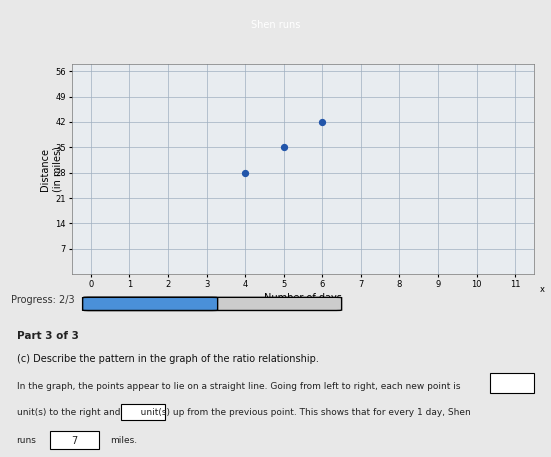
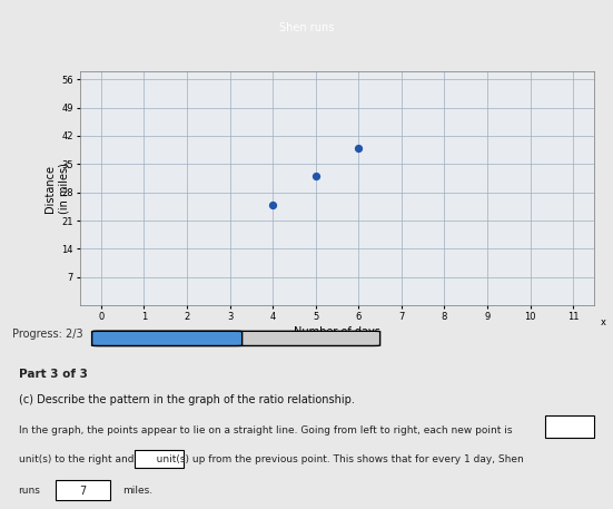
4: 28 -> 25
5: 35 -> 32
6: 42 -> 39
